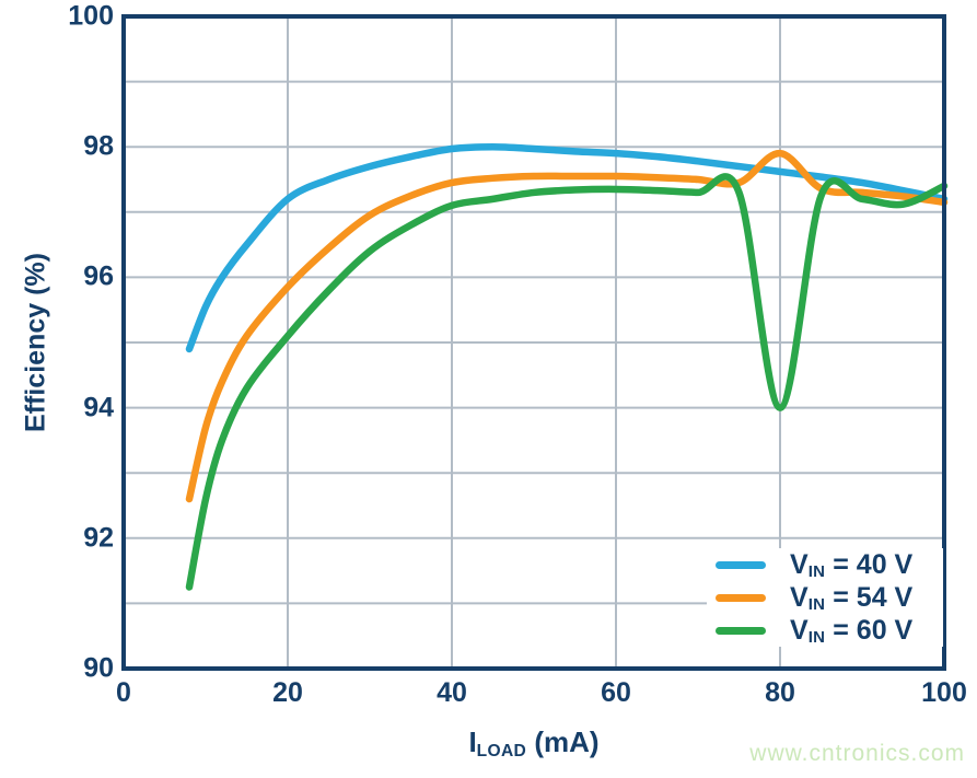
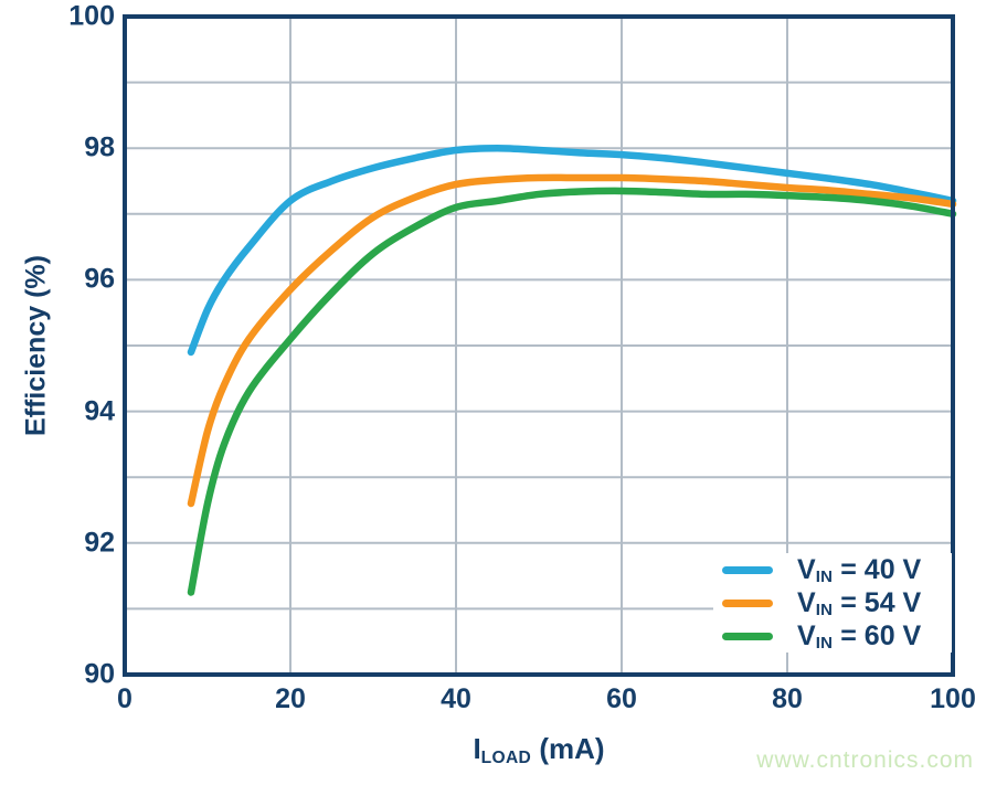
VIN = 54 V/80: 97.9 -> 97.4
VIN = 60 V/80: 94.0 -> 97.3
VIN = 60 V/100: 97.4 -> 97.0
